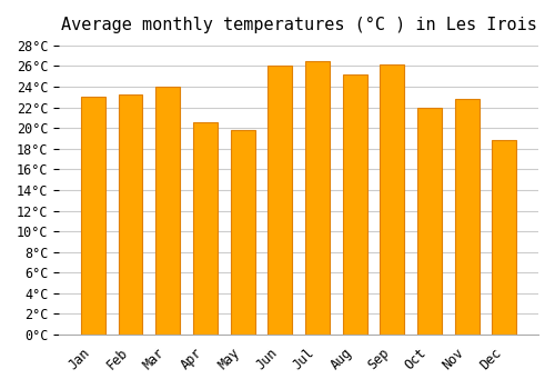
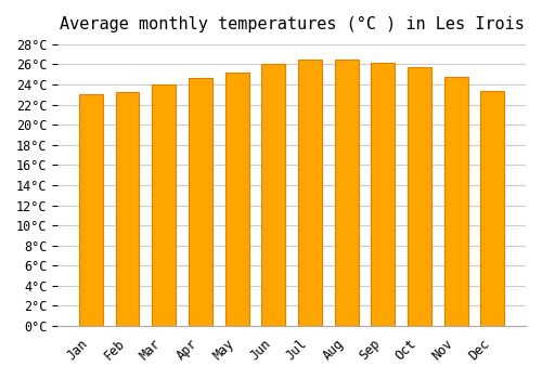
Apr: 20.6°C -> 24.6°C
May: 19.8°C -> 25.2°C
Aug: 25.2°C -> 26.5°C
Oct: 22.0°C -> 25.7°C
Nov: 22.8°C -> 24.8°C
Dec: 18.8°C -> 23.4°C
